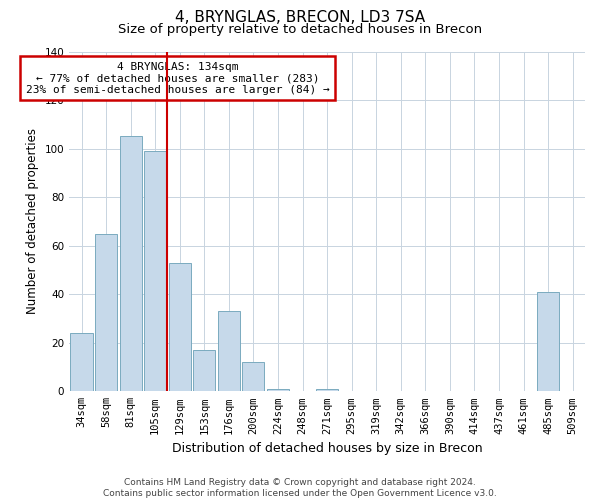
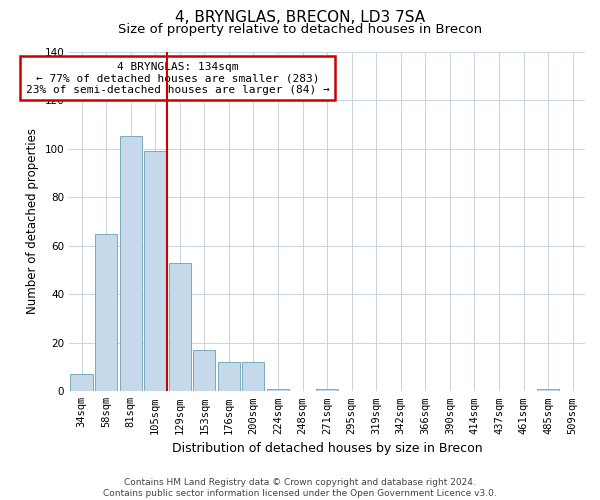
34sqm: 24 -> 7
176sqm: 33 -> 12
485sqm: 41 -> 1
